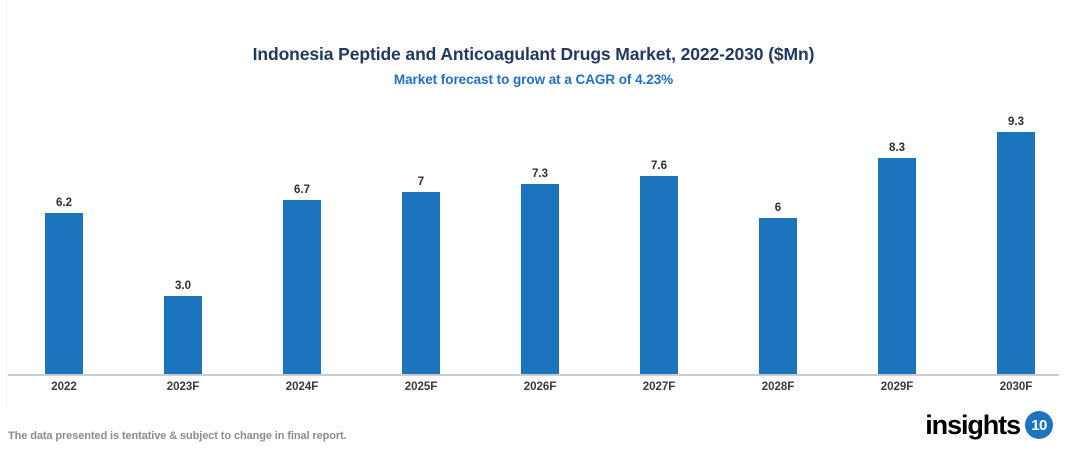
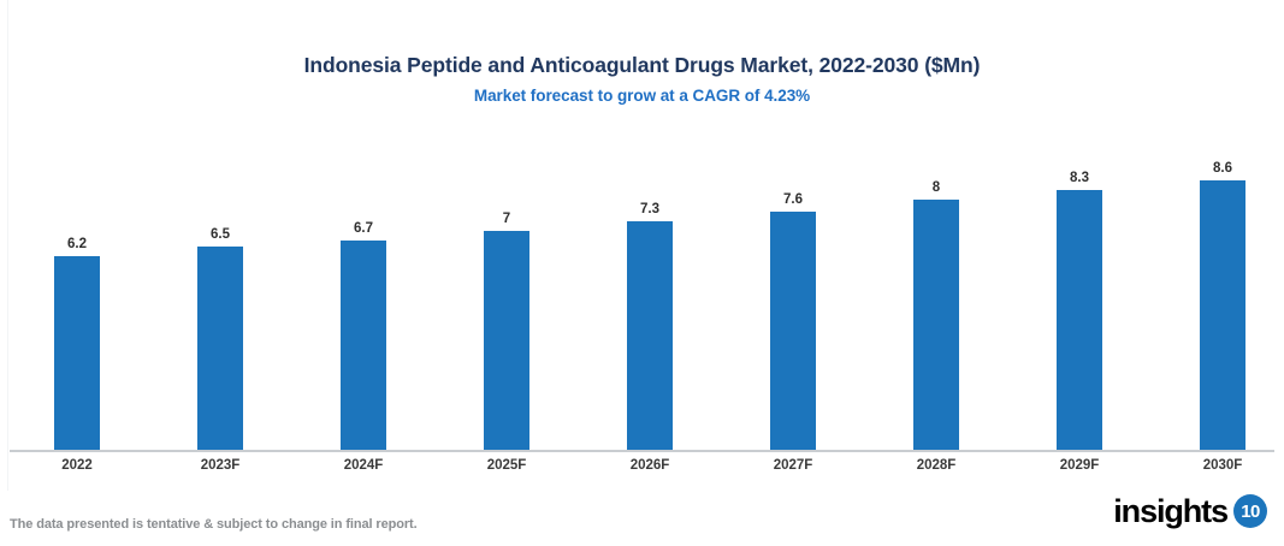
2023F: 3.0 -> 6.5
2028F: 6 -> 8
2030F: 9.3 -> 8.6
